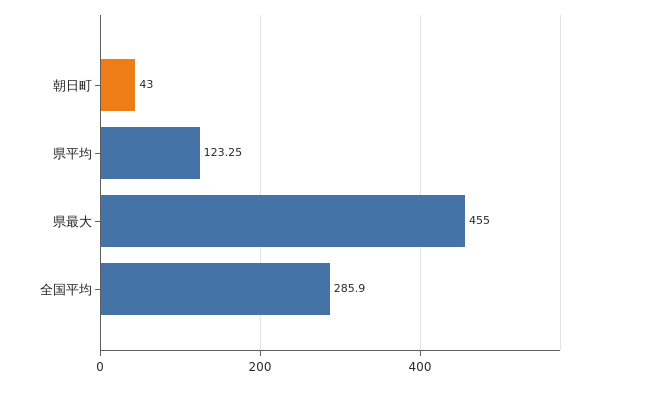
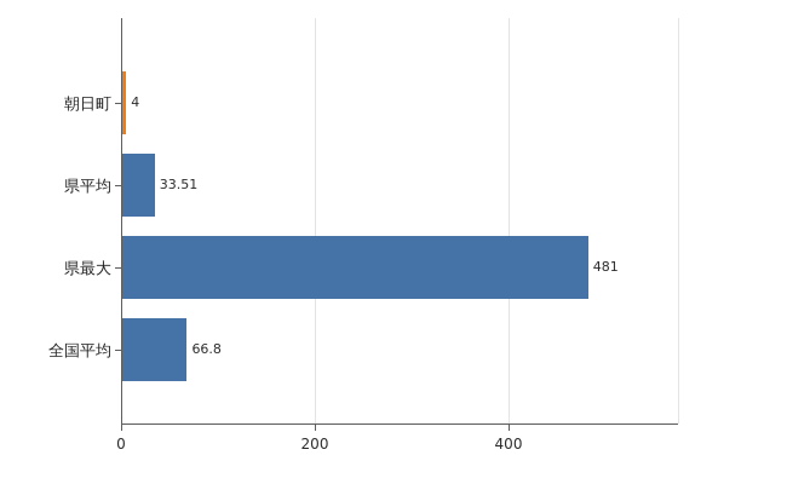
朝日町: 43 -> 4
県平均: 123.25 -> 33.51
県最大: 455 -> 481
全国平均: 285.9 -> 66.8
